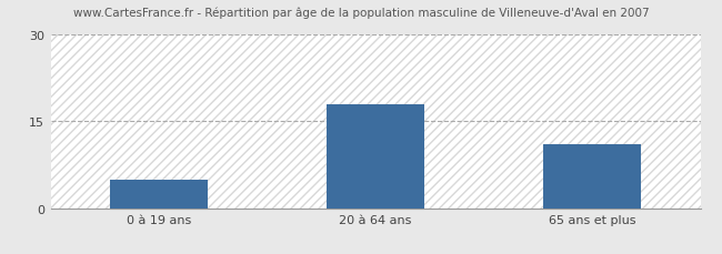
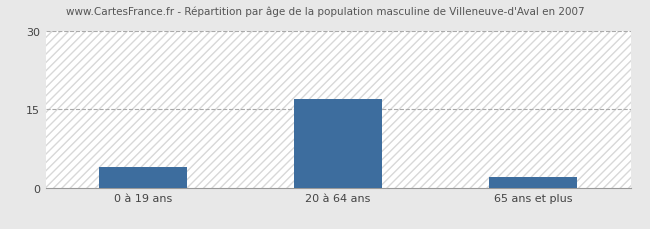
0 à 19 ans: 5 -> 4
20 à 64 ans: 18 -> 17
65 ans et plus: 11 -> 2
